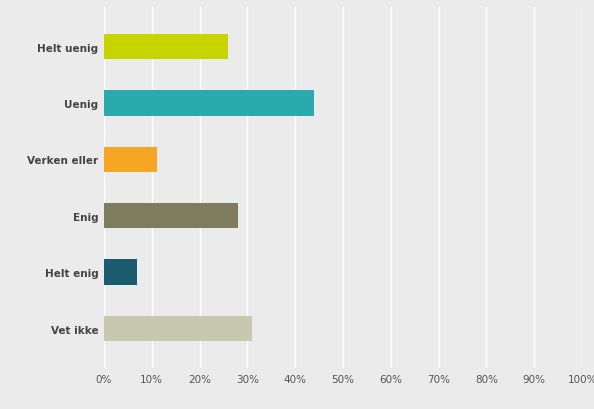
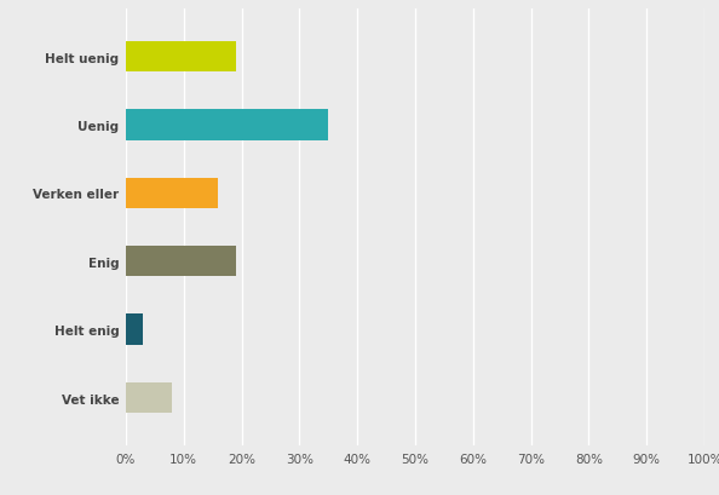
Helt uenig: 26% -> 19%
Uenig: 44% -> 35%
Verken eller: 11% -> 16%
Enig: 28% -> 19%
Helt enig: 7% -> 3%
Vet ikke: 31% -> 8%
